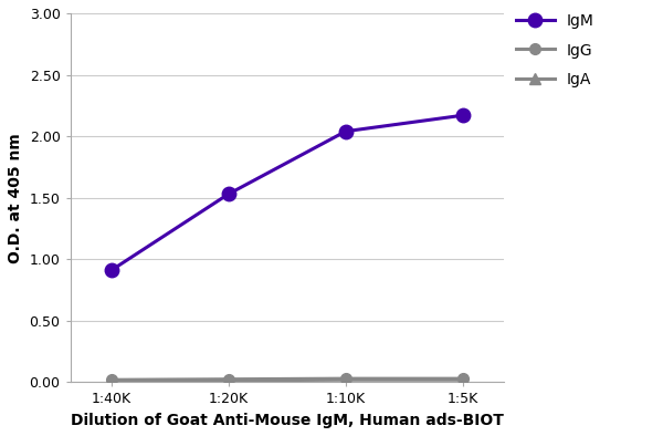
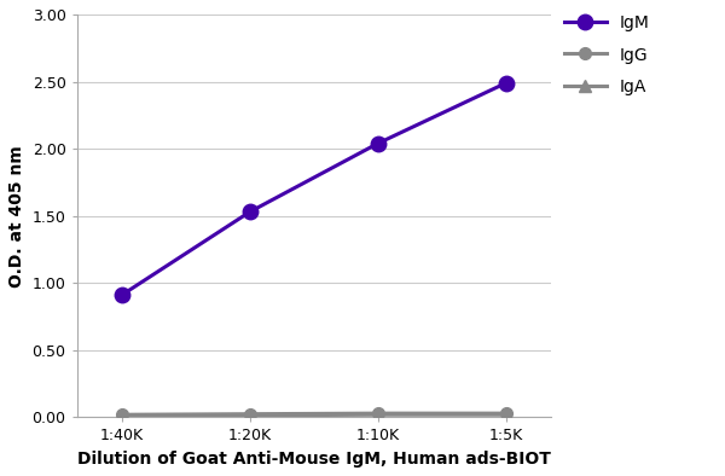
IgM/1:5K: 2.17 -> 2.49
